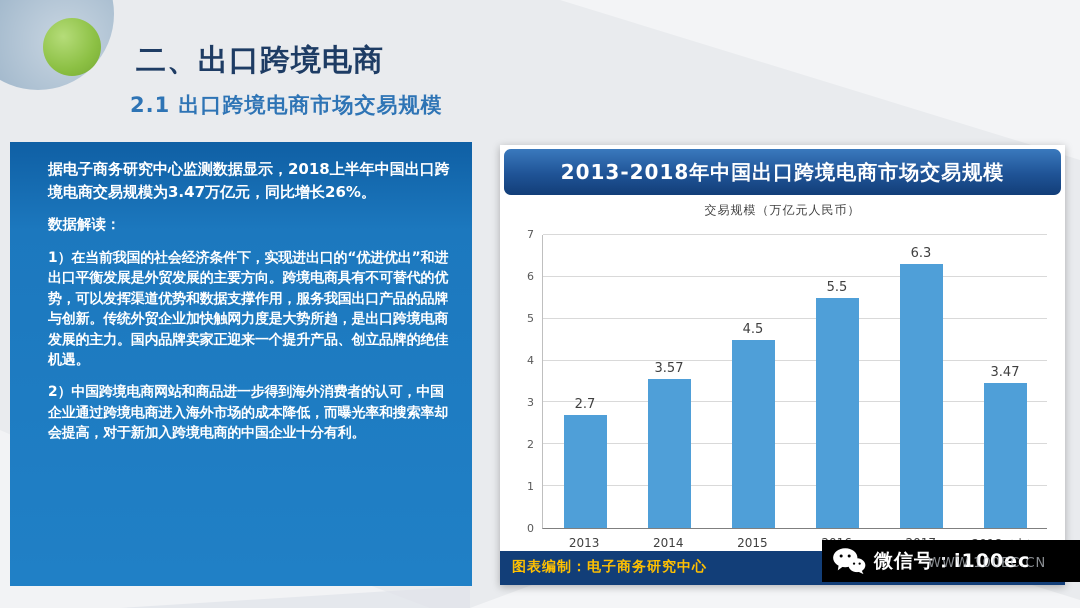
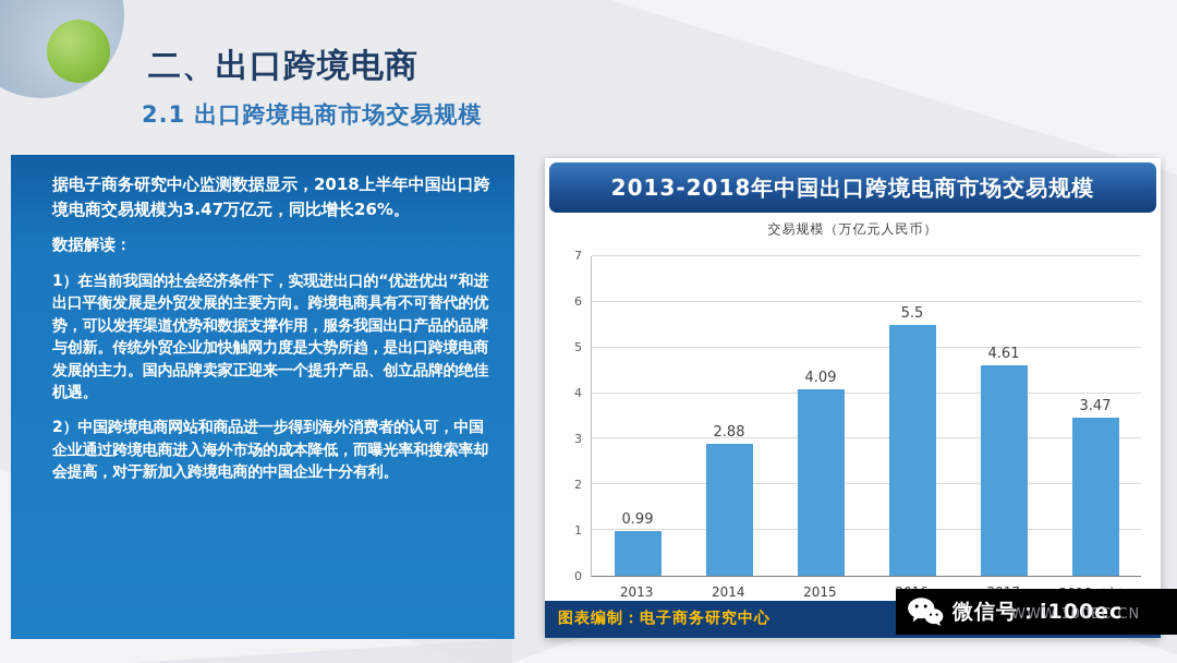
2013: 2.7 -> 0.99
2014: 3.57 -> 2.88
2015: 4.5 -> 4.09
2017: 6.3 -> 4.61
